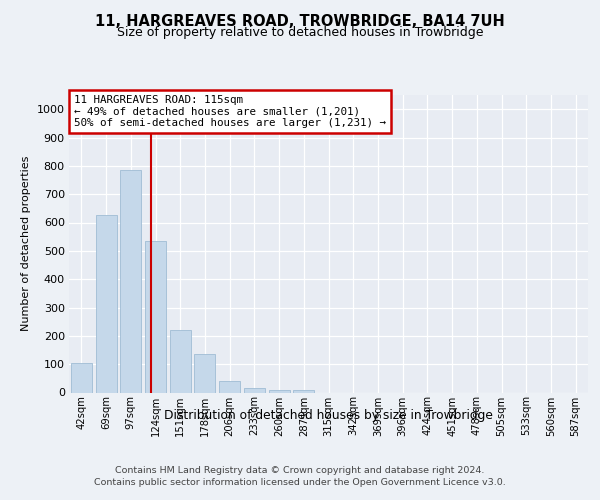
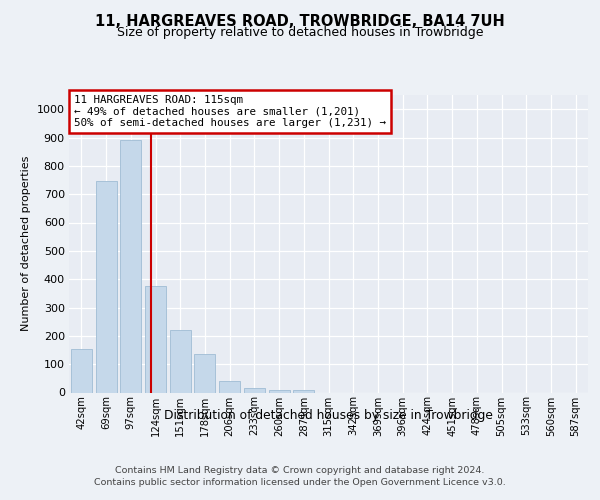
42sqm: 103 -> 155
69sqm: 625 -> 745
97sqm: 785 -> 890
124sqm: 535 -> 375
